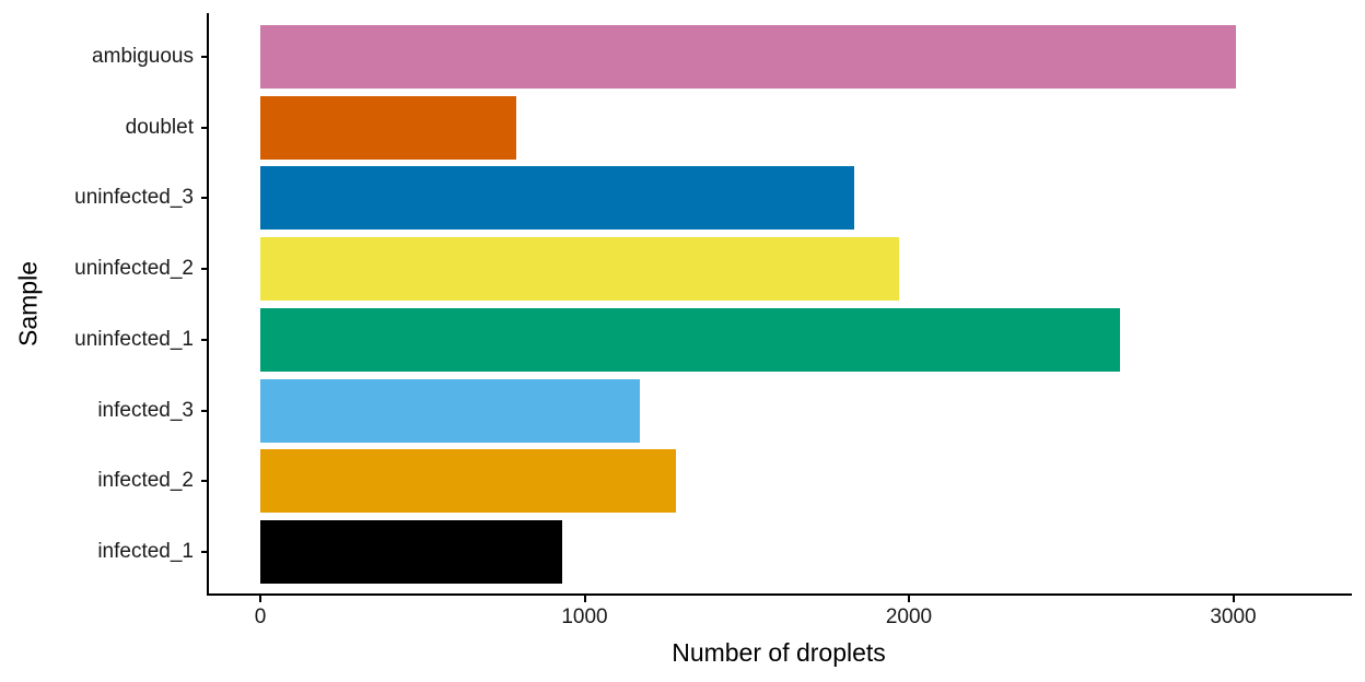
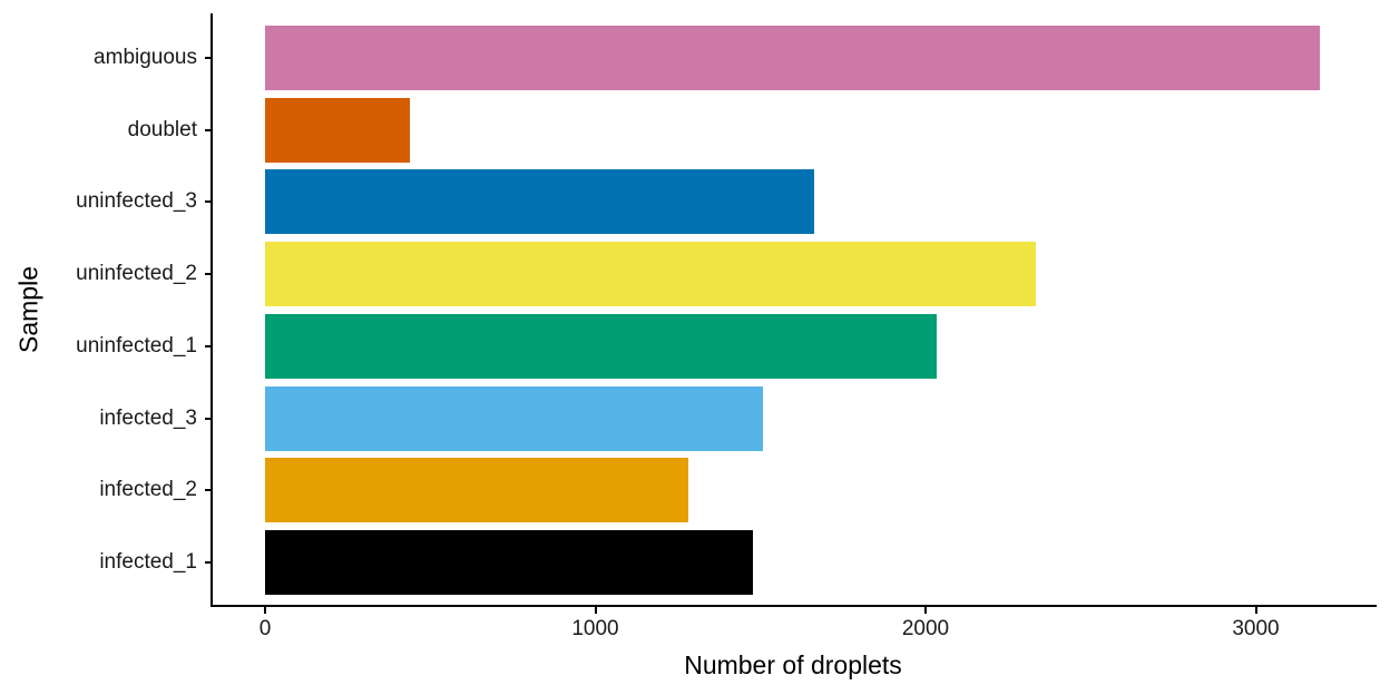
ambiguous: 3010 -> 3200
doublet: 790 -> 440
uninfected_3: 1830 -> 1660
uninfected_2: 1970 -> 2330
uninfected_1: 2650 -> 2030
infected_3: 1170 -> 1510
infected_1: 930 -> 1480
